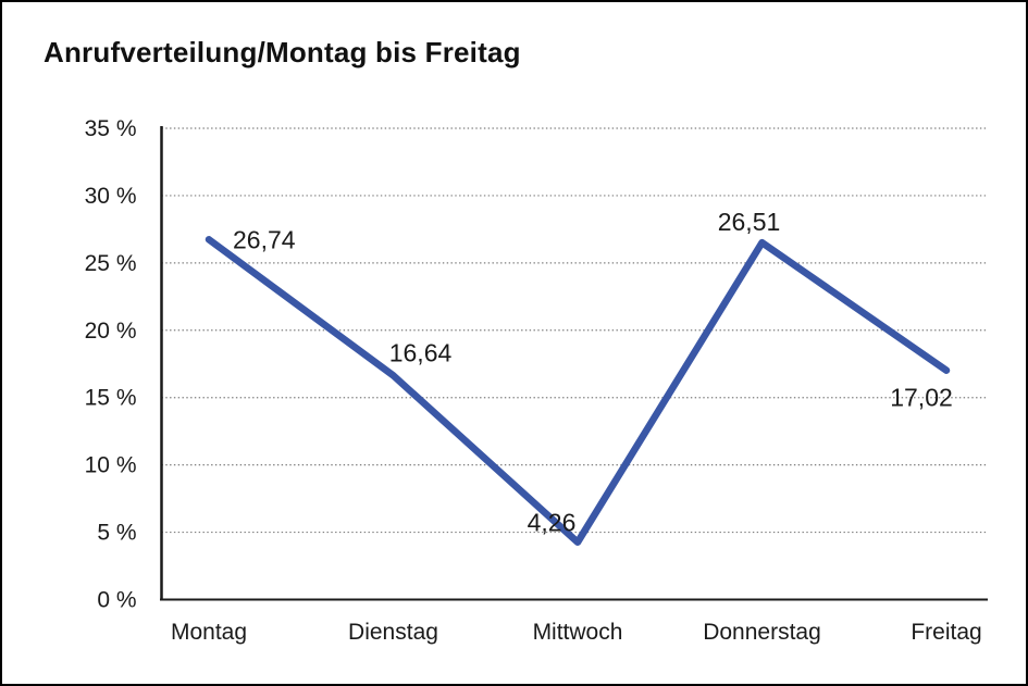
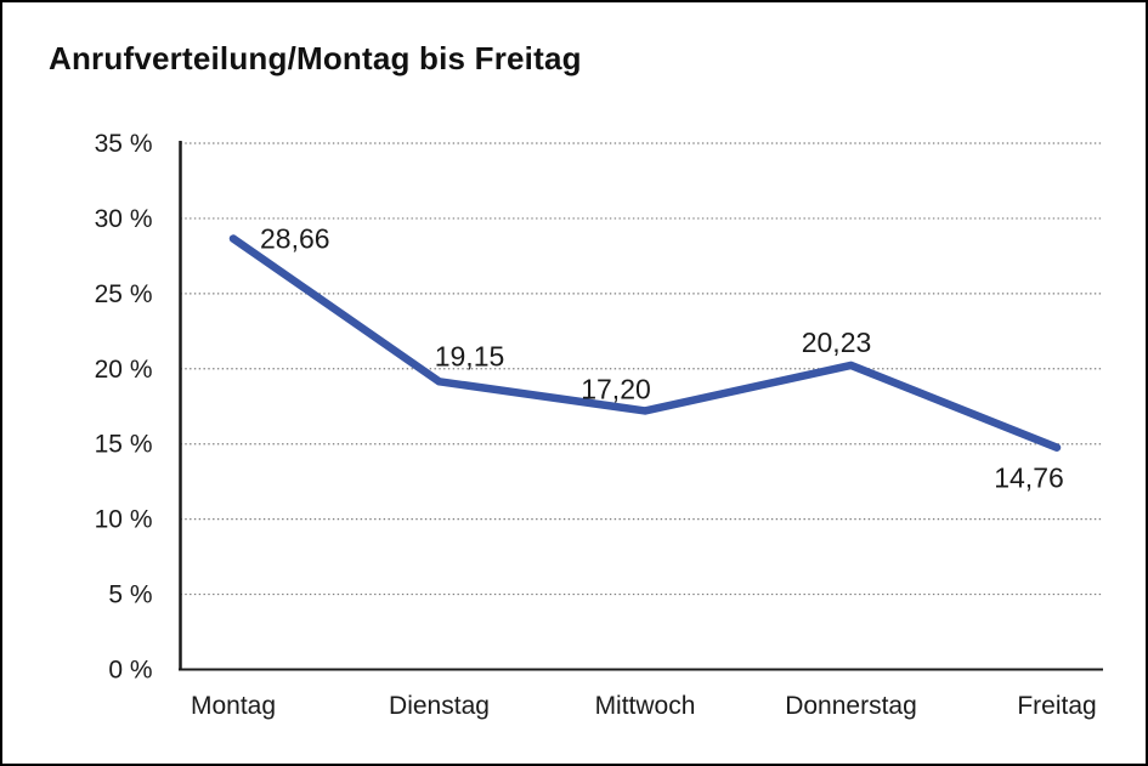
Montag: 26,74 -> 28,66
Dienstag: 16,64 -> 19,15
Mittwoch: 4,26 -> 17,20
Donnerstag: 26,51 -> 20,23
Freitag: 17,02 -> 14,76
